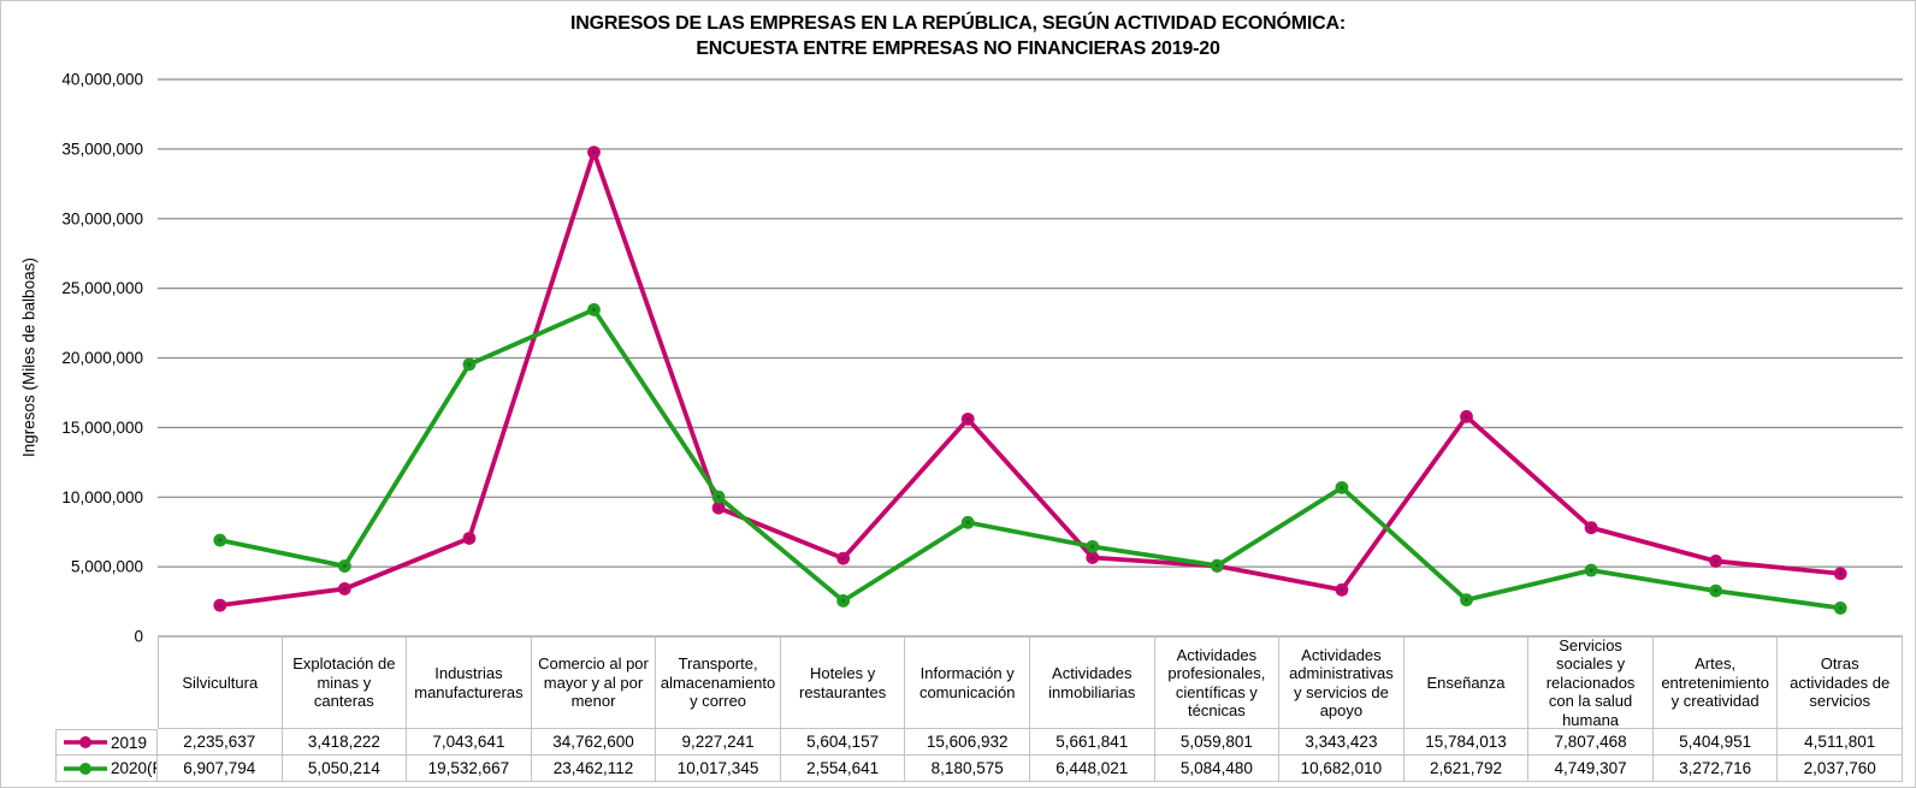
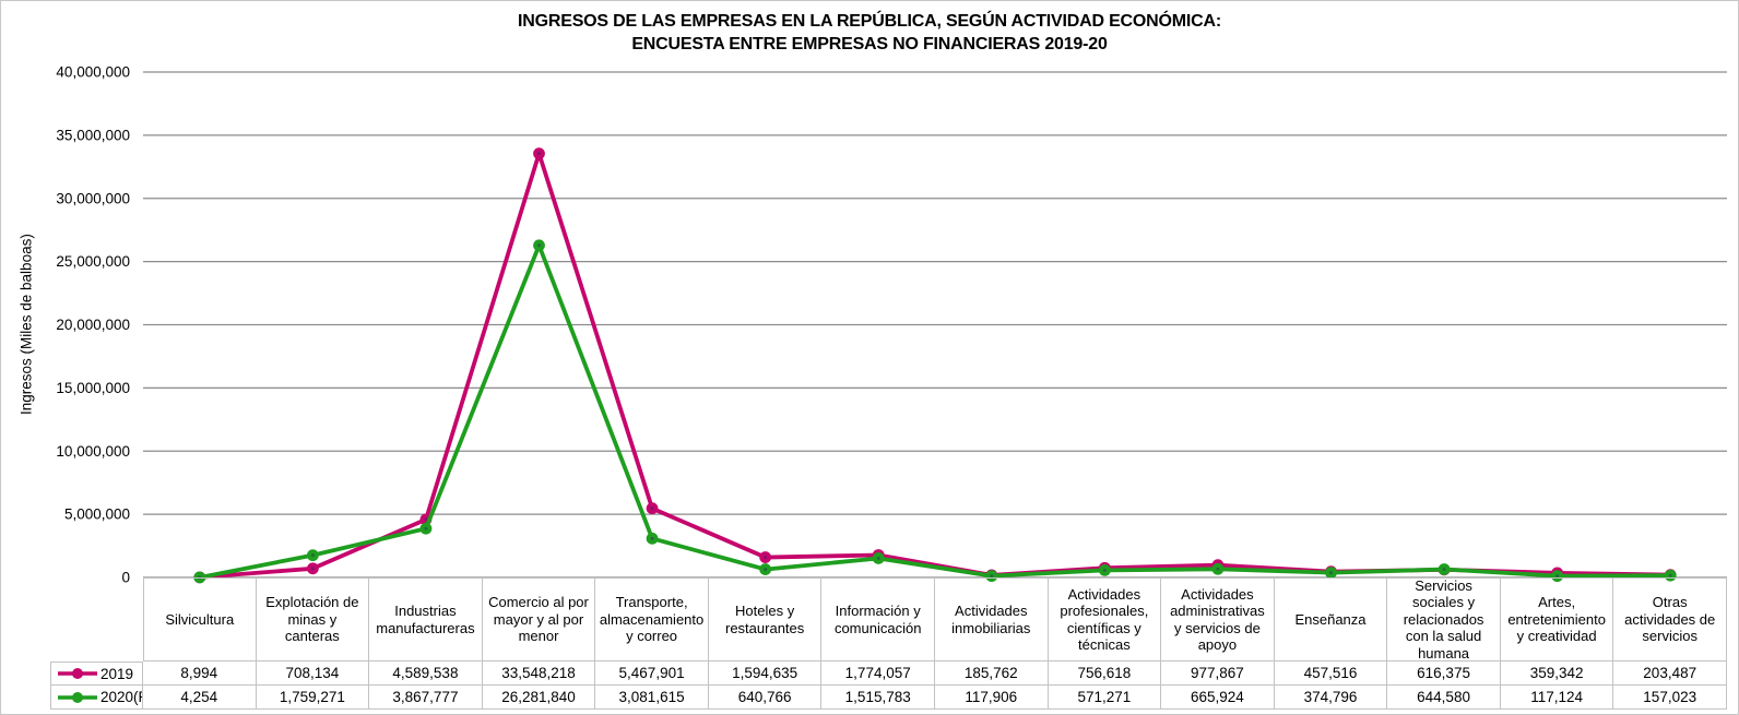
2019/Silvicultura: 2,235,637 -> 8,994
2020(P)/Silvicultura: 6,907,794 -> 4,254
2019/Explotación de minas y canteras: 3,418,222 -> 708,134
2020(P)/Explotación de minas y canteras: 5,050,214 -> 1,759,271
2019/Industrias manufactureras: 7,043,641 -> 4,589,538
2020(P)/Industrias manufactureras: 19,532,667 -> 3,867,777
2019/Comercio al por mayor y al por menor: 34,762,600 -> 33,548,218
2020(P)/Comercio al por mayor y al por menor: 23,462,112 -> 26,281,840
2019/Transporte, almacenamiento y correo: 9,227,241 -> 5,467,901
2020(P)/Transporte, almacenamiento y correo: 10,017,345 -> 3,081,615
2019/Hoteles y restaurantes: 5,604,157 -> 1,594,635
2020(P)/Hoteles y restaurantes: 2,554,641 -> 640,766
2019/Información y comunicación: 15,606,932 -> 1,774,057
2020(P)/Información y comunicación: 8,180,575 -> 1,515,783
2019/Actividades inmobiliarias: 5,661,841 -> 185,762
2020(P)/Actividades inmobiliarias: 6,448,021 -> 117,906
2019/Actividades profesionales, científicas y técnicas: 5,059,801 -> 756,618
2020(P)/Actividades profesionales, científicas y técnicas: 5,084,480 -> 571,271
2019/Actividades administrativas y servicios de apoyo: 3,343,423 -> 977,867
2020(P)/Actividades administrativas y servicios de apoyo: 10,682,010 -> 665,924
2019/Enseñanza: 15,784,013 -> 457,516
2020(P)/Enseñanza: 2,621,792 -> 374,796
2019/Servicios sociales y relacionados con la salud humana: 7,807,468 -> 616,375
2020(P)/Servicios sociales y relacionados con la salud humana: 4,749,307 -> 644,580
2019/Artes, entretenimiento y creatividad: 5,404,951 -> 359,342
2020(P)/Artes, entretenimiento y creatividad: 3,272,716 -> 117,124
2019/Otras actividades de servicios: 4,511,801 -> 203,487
2020(P)/Otras actividades de servicios: 2,037,760 -> 157,023
